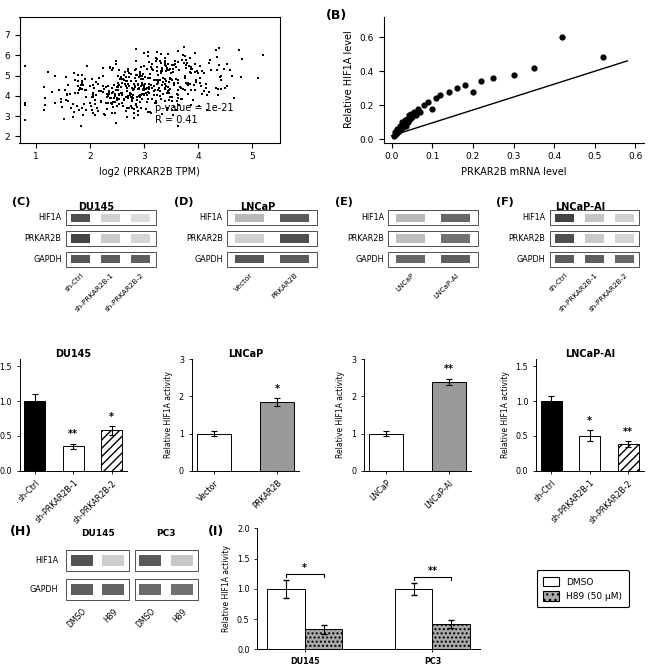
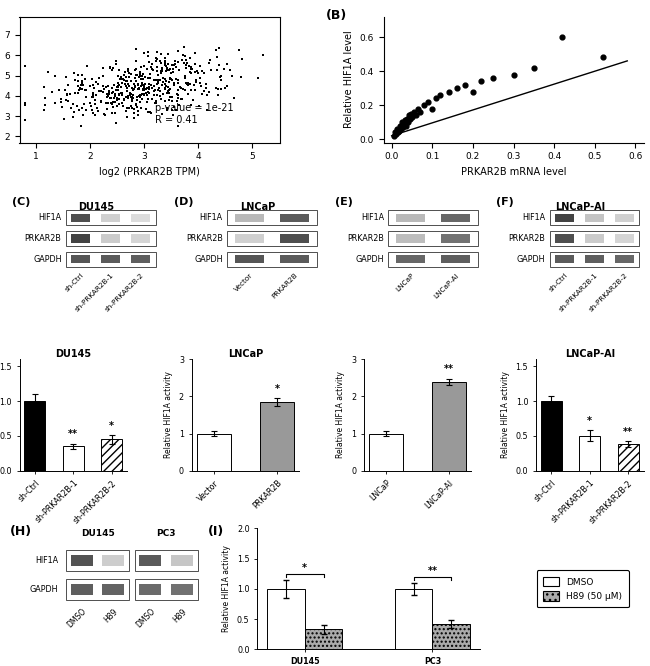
DU145/sh-PRKAR2B-2: 0.58 -> 0.45
